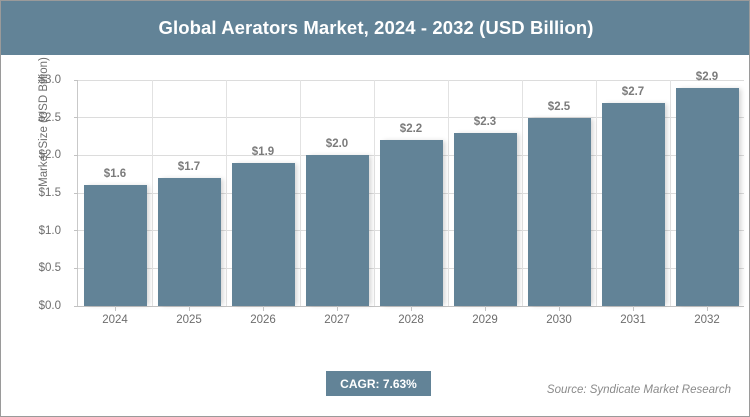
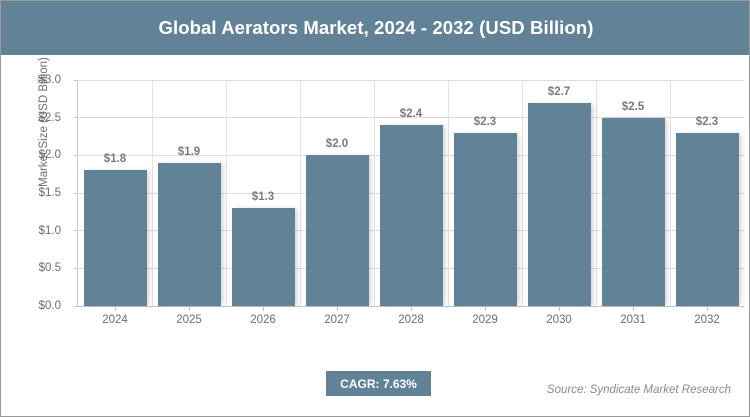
2024: $1.6 -> $1.8
2025: $1.7 -> $1.9
2026: $1.9 -> $1.3
2028: $2.2 -> $2.4
2030: $2.5 -> $2.7
2031: $2.7 -> $2.5
2032: $2.9 -> $2.3
